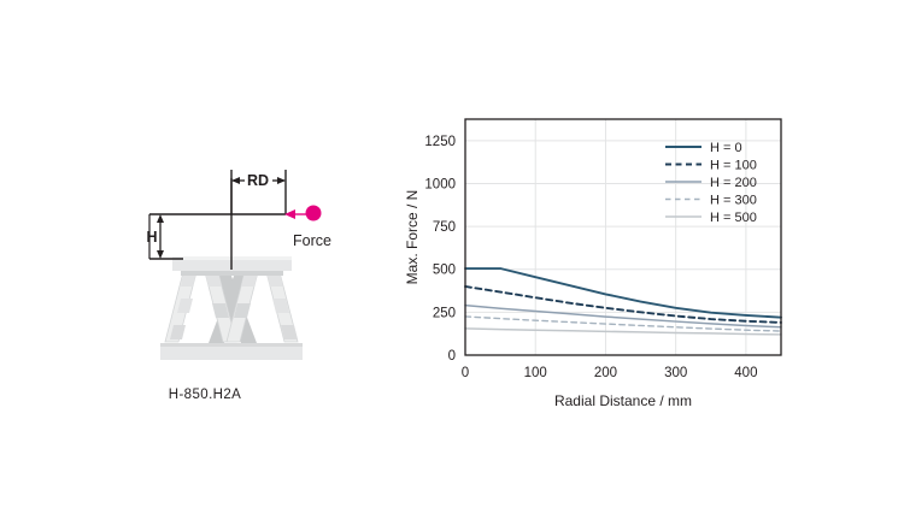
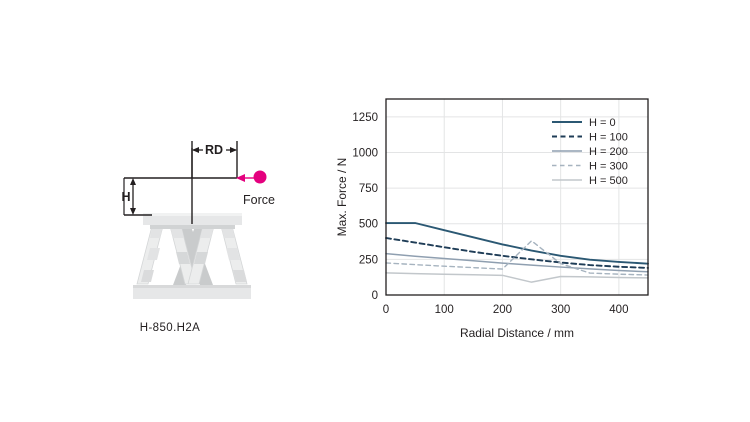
H = 300/250: 170 -> 380
H = 500/250: 130 -> 90
H = 300/300: 160 -> 220
